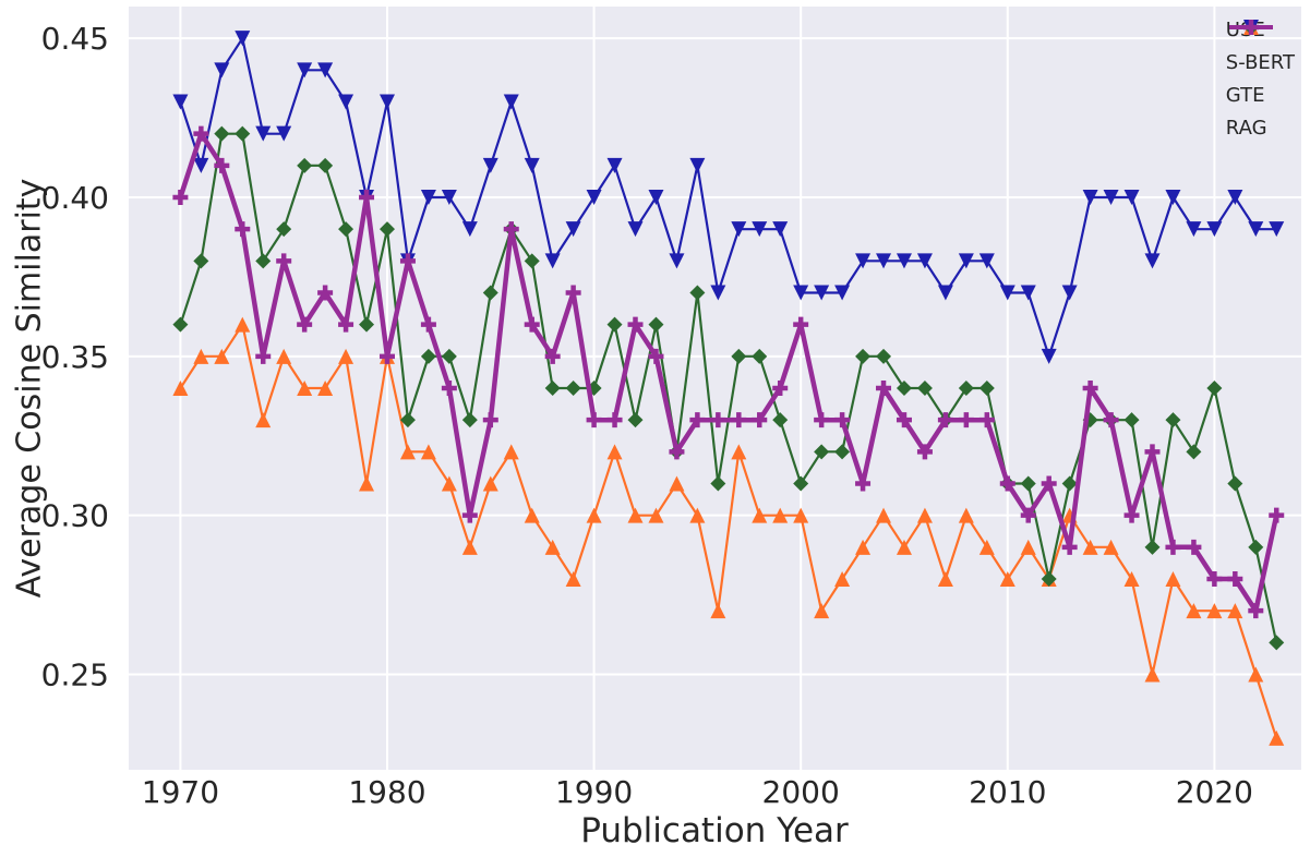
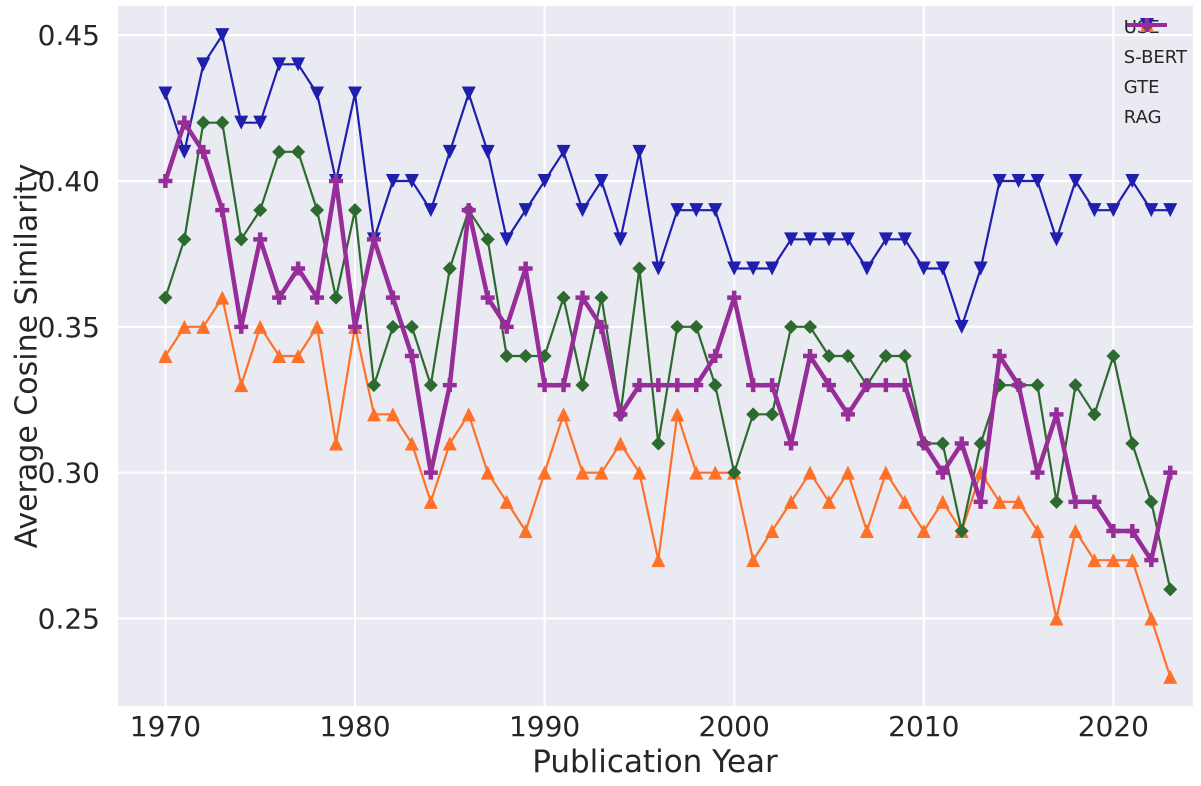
S-BERT/2000: 0.31 -> 0.30
